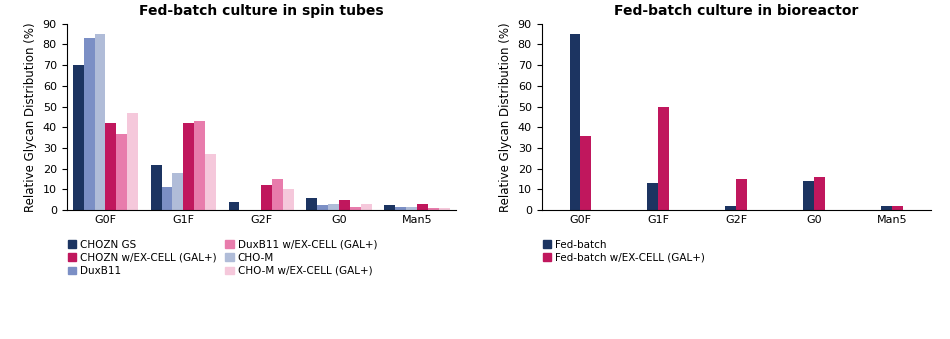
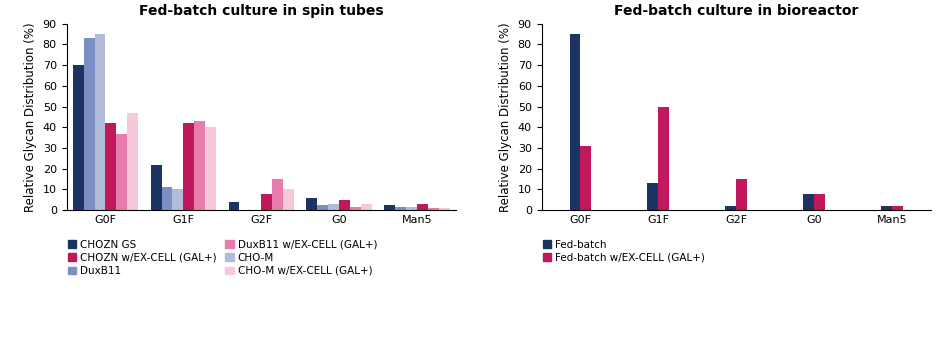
Fed-batch culture in spin tubes/CHO-M/G1F: 18.0 -> 10.0
Fed-batch culture in spin tubes/CHO-M w/EX-CELL (GAL+)/G1F: 27 -> 40
Fed-batch culture in spin tubes/CHOZN w/EX-CELL (GAL+)/G2F: 12 -> 8
Fed-batch culture in bioreactor/Fed-batch w/EX-CELL (GAL+)/G0F: 36 -> 31
Fed-batch culture in bioreactor/Fed-batch/G0: 14 -> 8
Fed-batch culture in bioreactor/Fed-batch w/EX-CELL (GAL+)/G0: 16 -> 8
